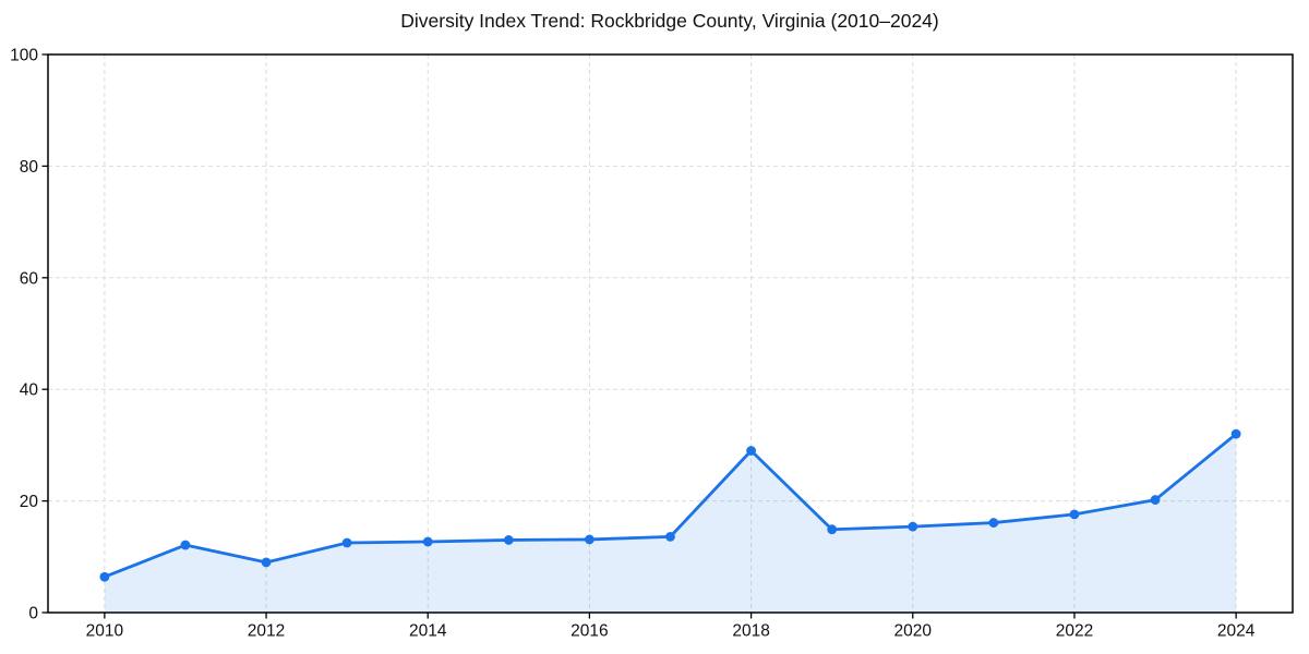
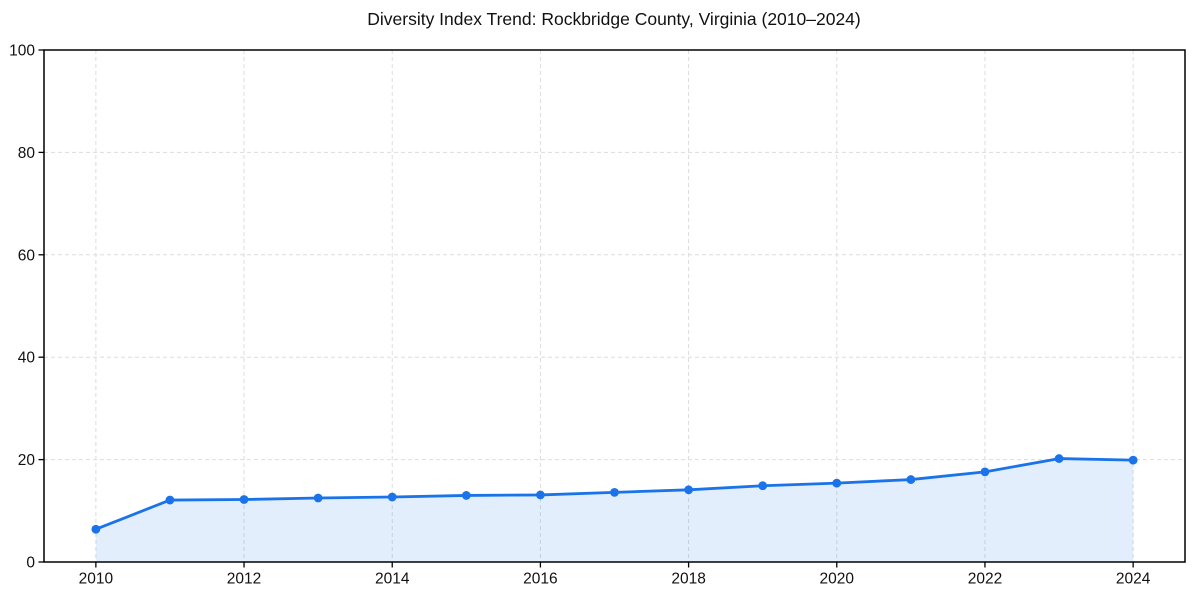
2012: 9 -> 12
2018: 29 -> 14
2024: 32 -> 20
